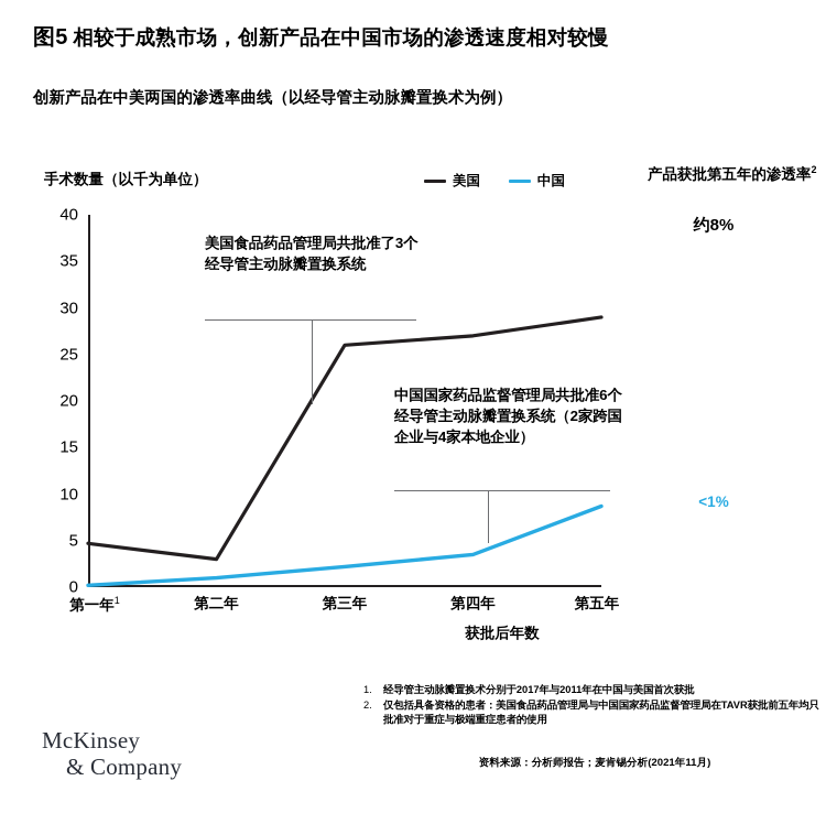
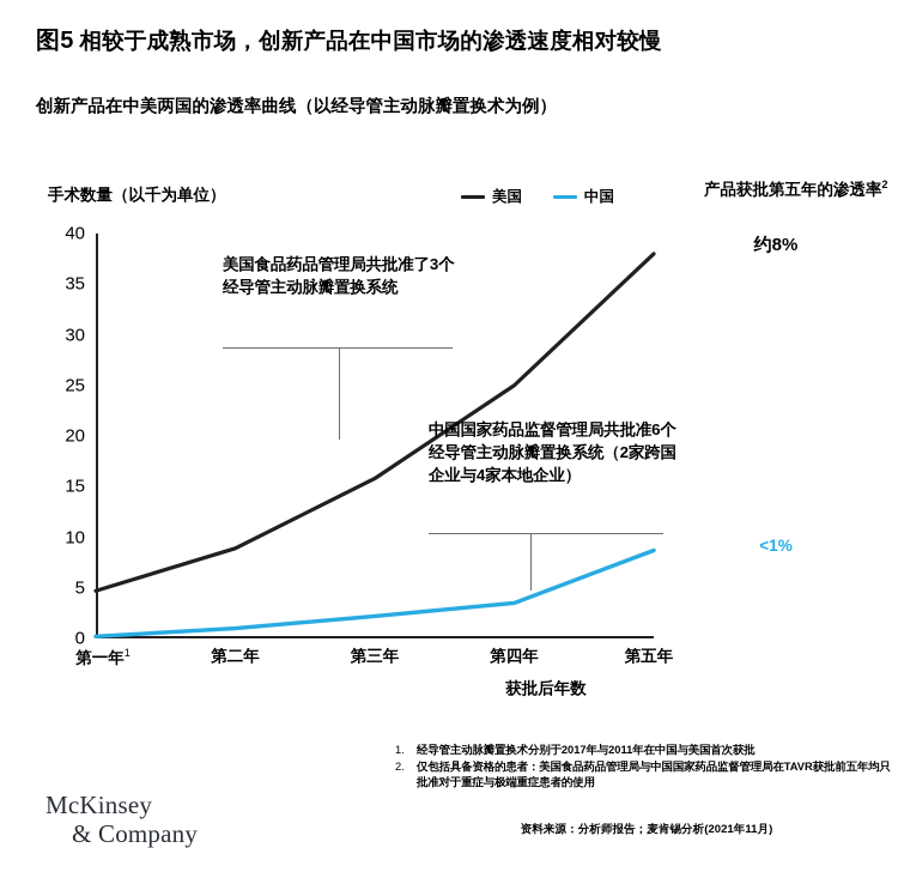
美国/第二年: 3 -> 9
美国/第三年: 26 -> 16
美国/第四年: 27 -> 25
美国/第五年: 29 -> 38
